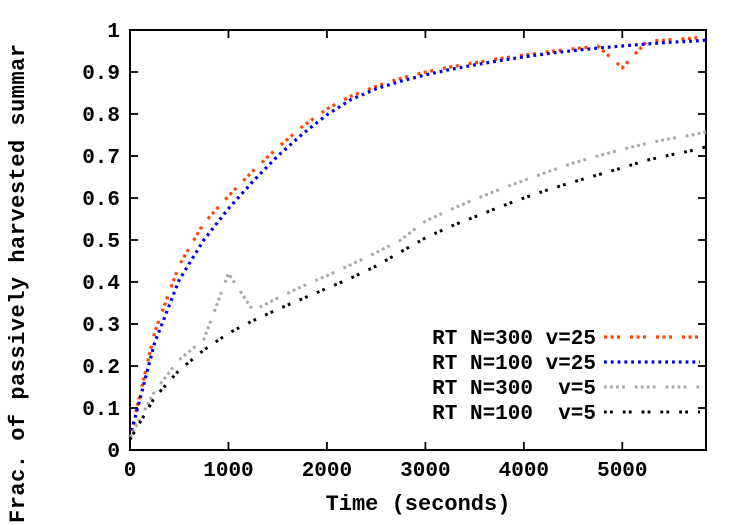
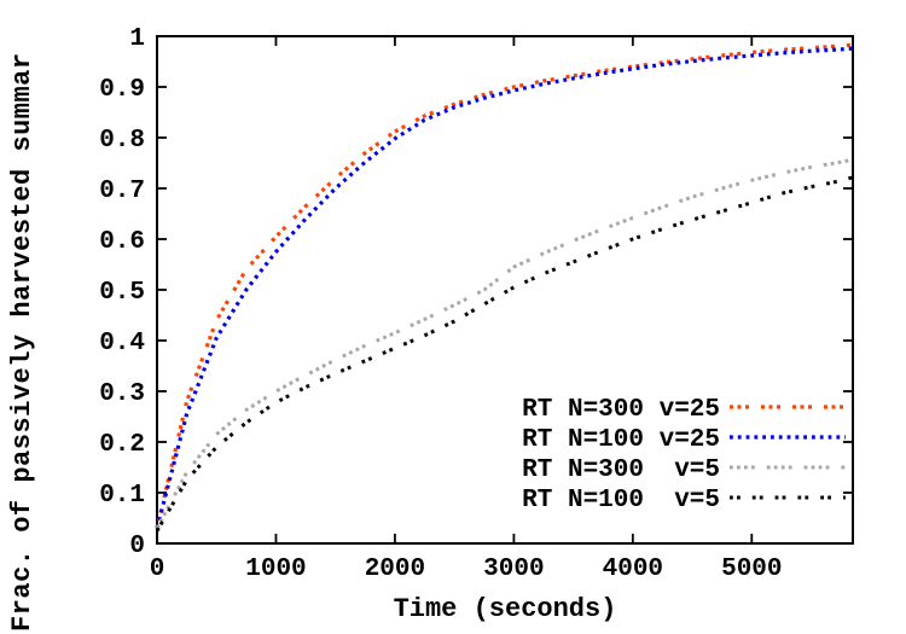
RT N=300 v=5/1000: 0.42 -> 0.30
RT N=300 v=25/5000: 0.91 -> 0.97
